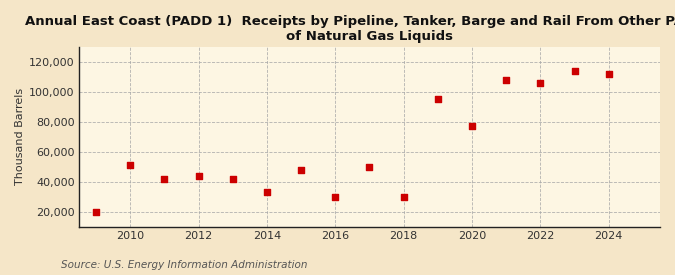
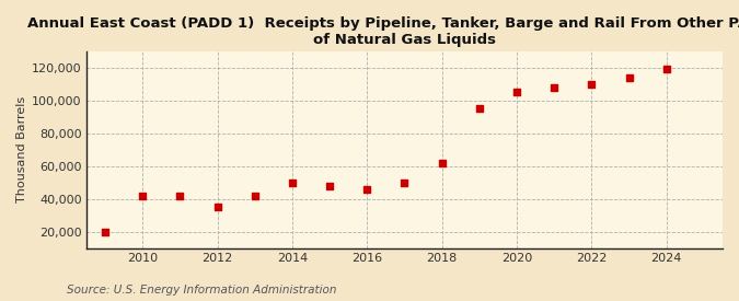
2010: 51,000 -> 42,000
2012: 44,000 -> 35,000
2014: 33,000 -> 50,000
2016: 30,000 -> 46,000
2018: 30,000 -> 62,000
2020: 77,000 -> 105,000
2022: 106,000 -> 110,000
2024: 112,000 -> 119,000
